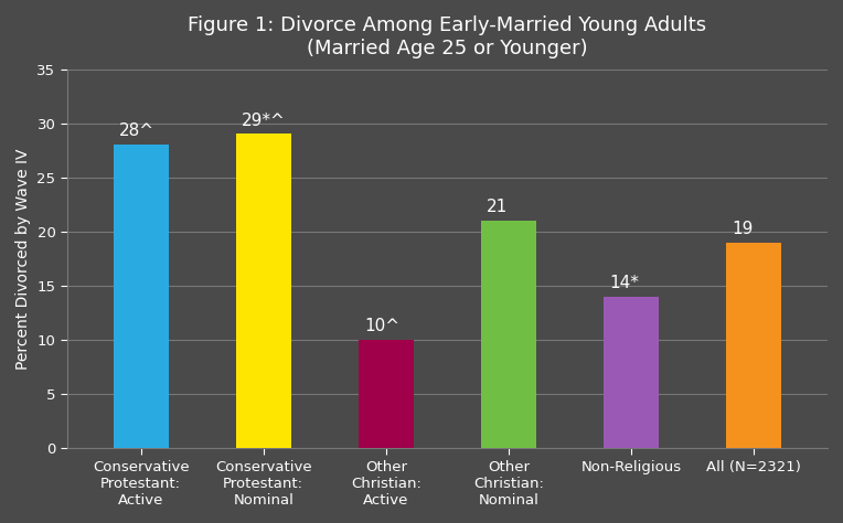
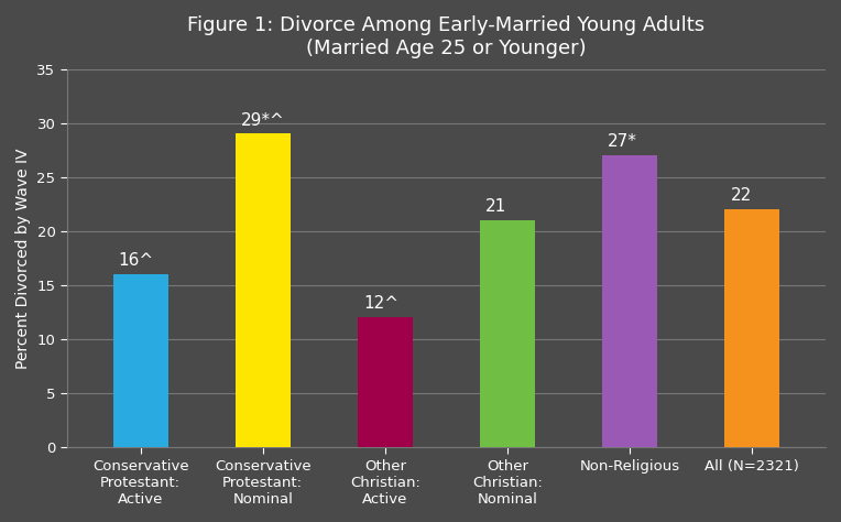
Conservative Protestant: Active: 28^ -> 16^
Other Christian: Active: 10^ -> 12^
Non-Religious: 14* -> 27*
All (N=2321): 19 -> 22
